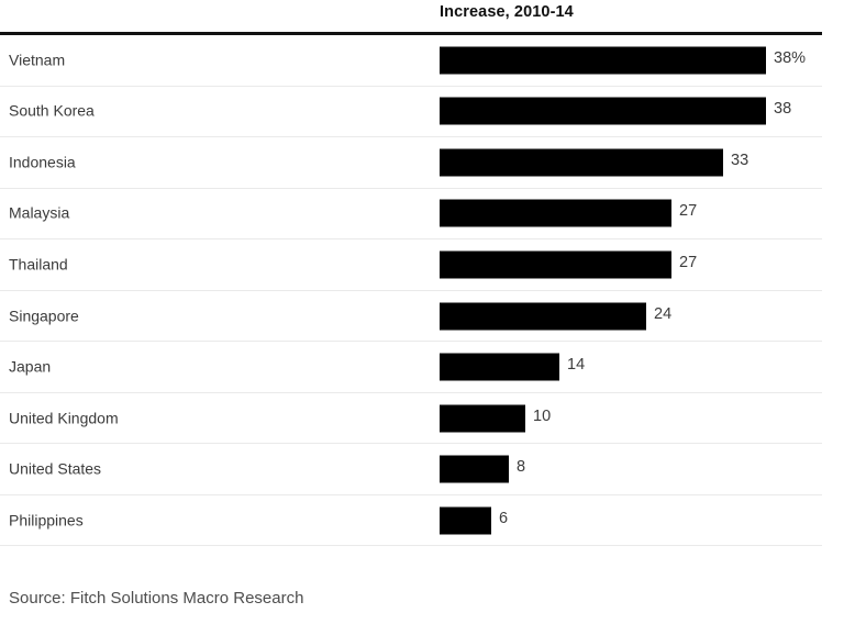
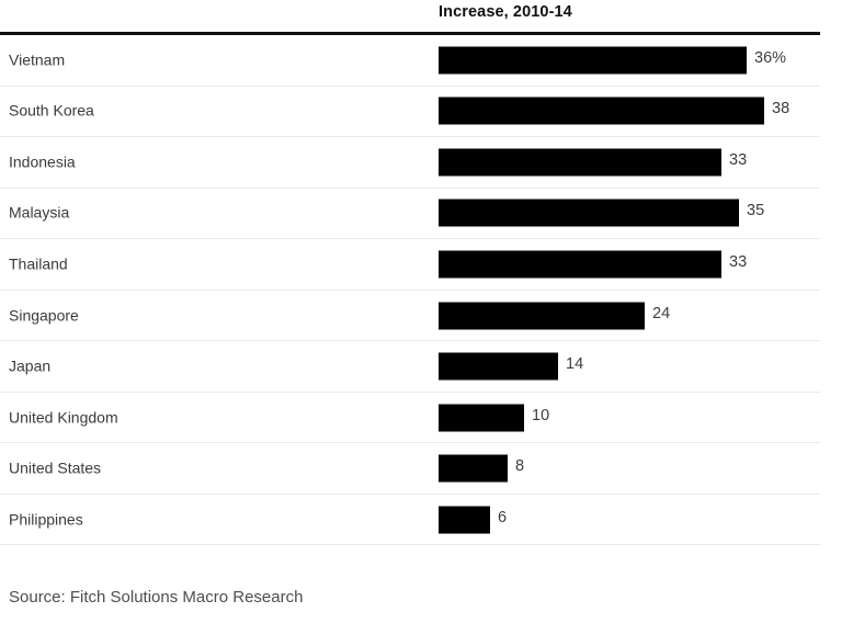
Vietnam: 38% -> 36%
Malaysia: 27 -> 35
Thailand: 27 -> 33
